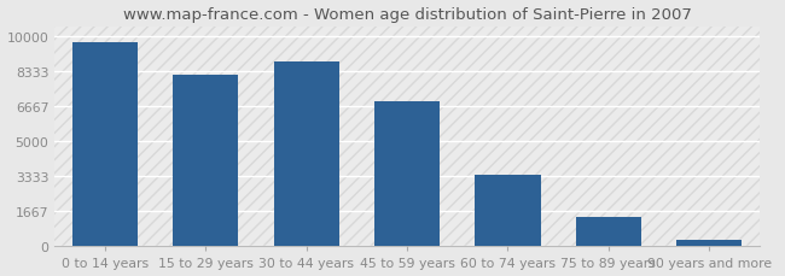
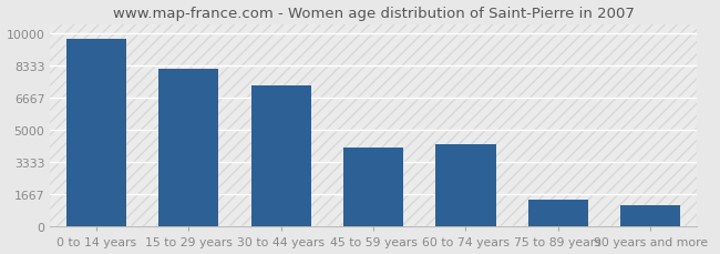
30 to 44 years: 8800 -> 7300
45 to 59 years: 6900 -> 4100
60 to 74 years: 3400 -> 4300
90 years and more: 300 -> 1100
